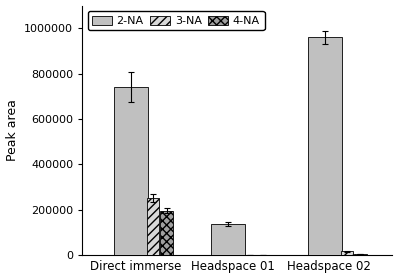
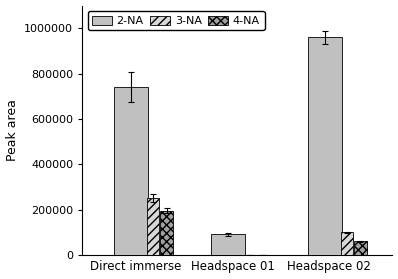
2-NA/Headspace 01: 135000 -> 90000
3-NA/Headspace 02: 15000 -> 100000
4-NA/Headspace 02: 5000 -> 60000
